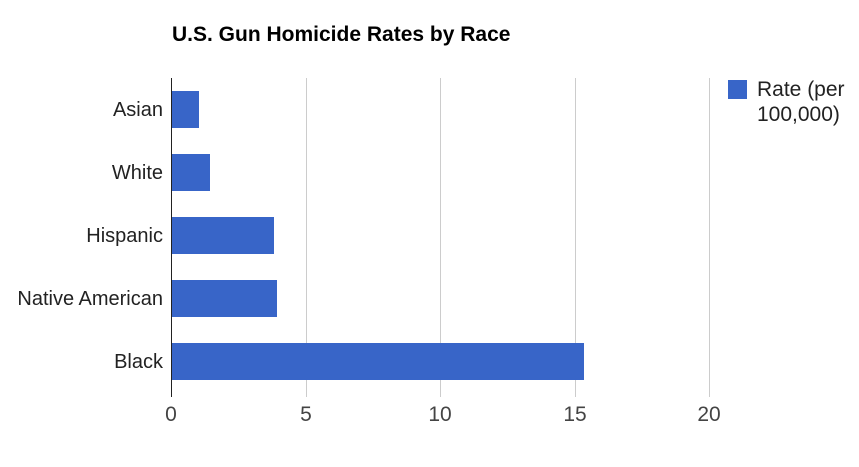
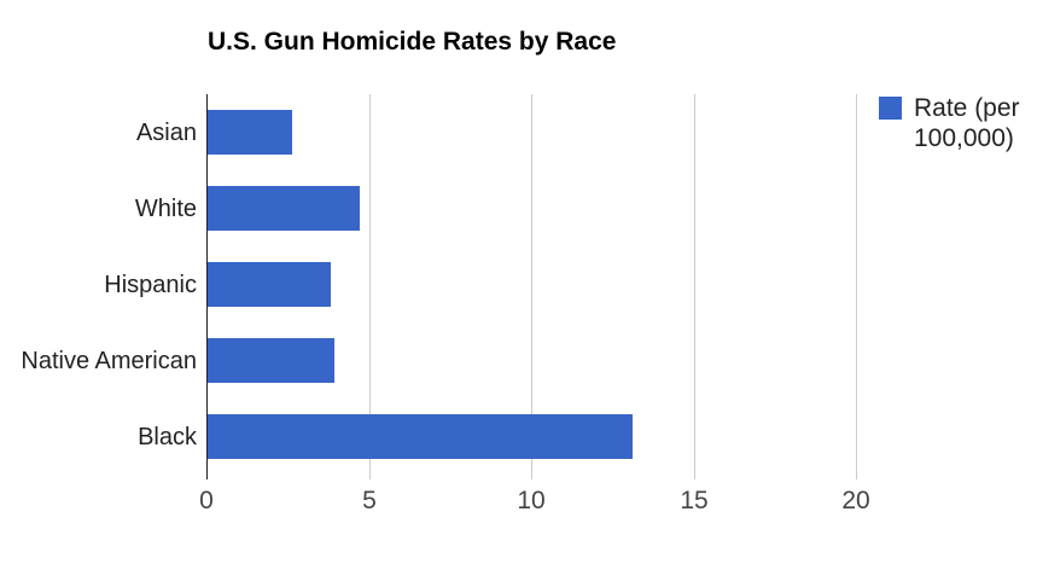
Asian: 1.0 -> 2.6
White: 1.4 -> 4.7
Black: 15.3 -> 13.1
